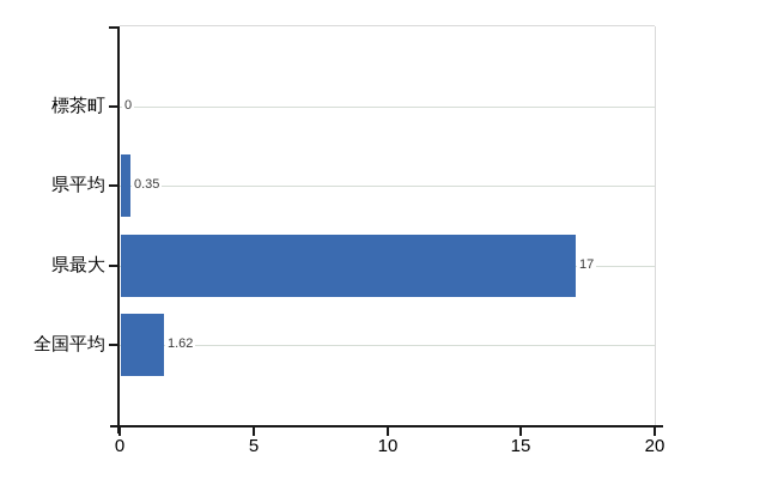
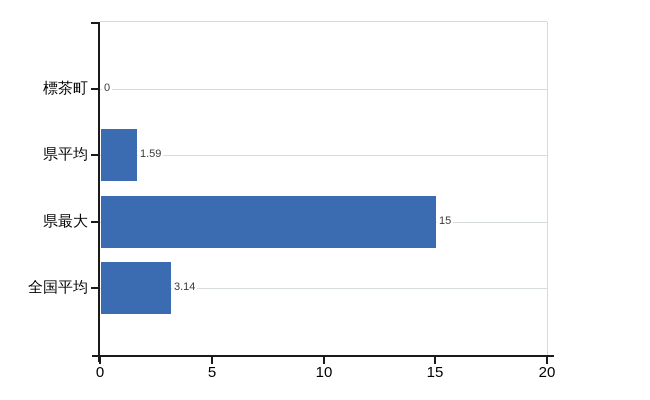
県平均: 0.35 -> 1.59
県最大: 17 -> 15
全国平均: 1.62 -> 3.14
